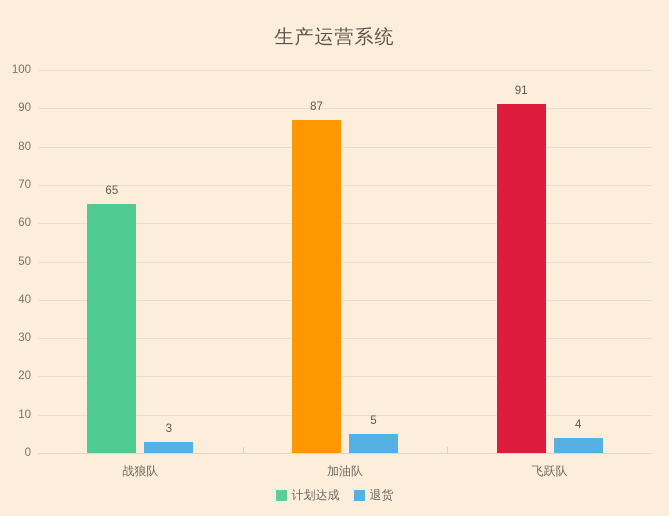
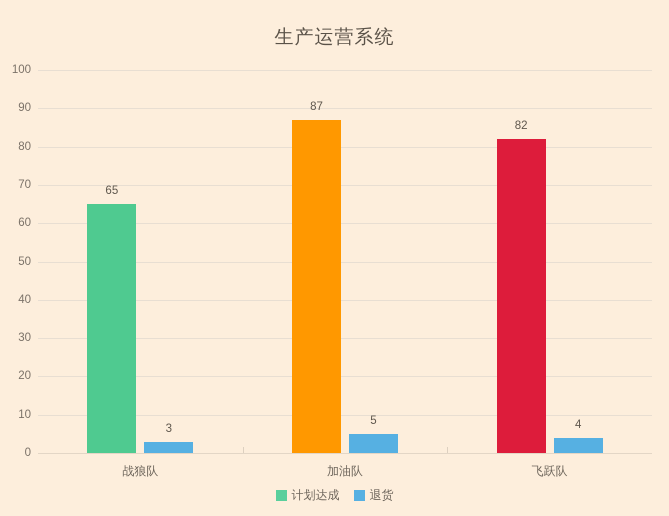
计划达成/飞跃队: 91 -> 82
